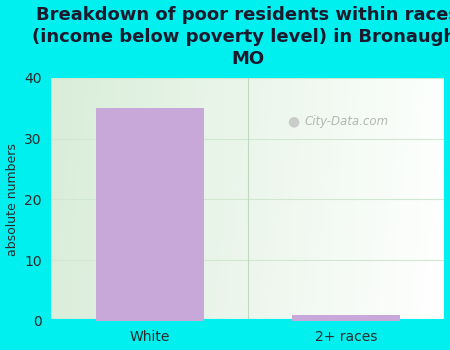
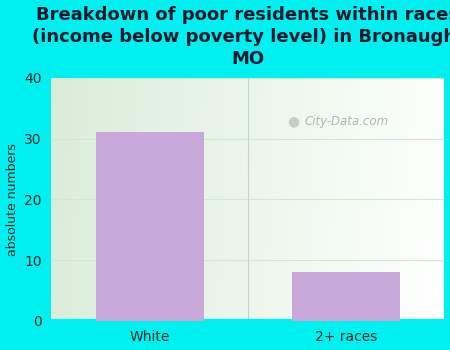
White: 35 -> 31
2+ races: 1 -> 8
